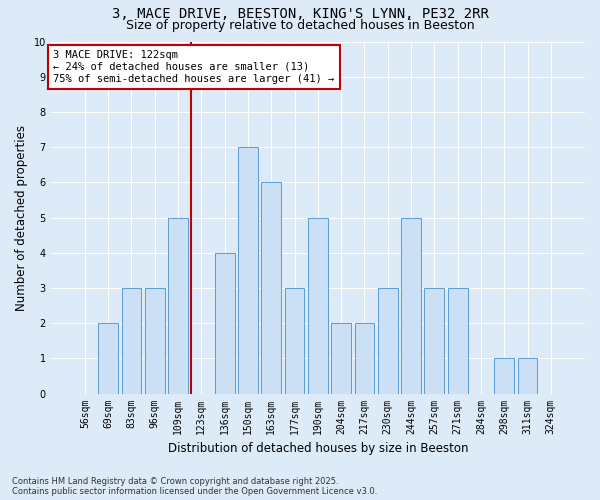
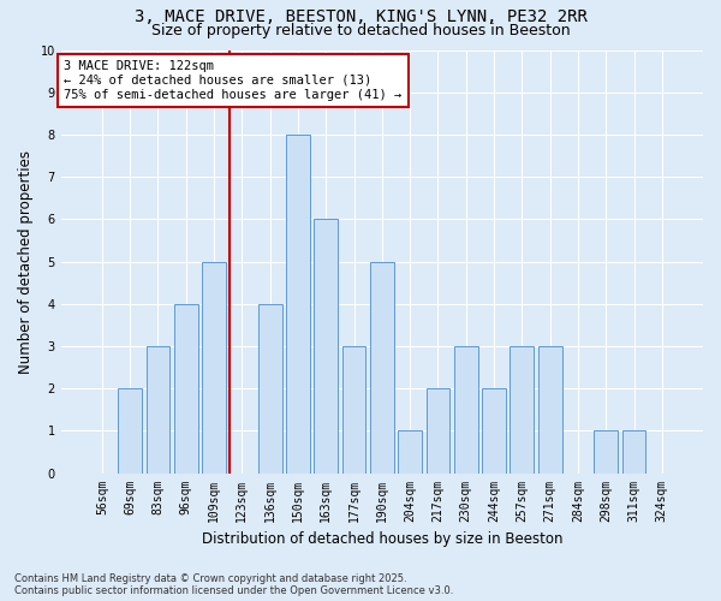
96sqm: 3 -> 4
150sqm: 7 -> 8
204sqm: 2 -> 1
244sqm: 5 -> 2
